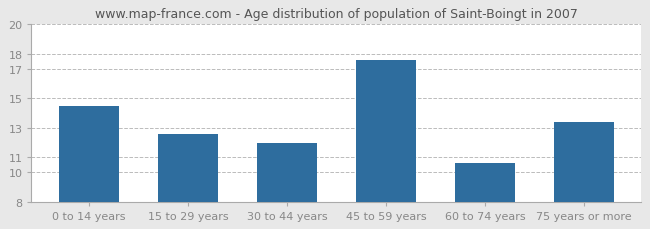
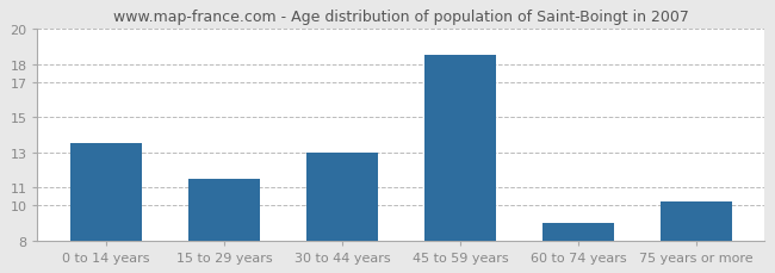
0 to 14 years: 14.5 -> 13.5
15 to 29 years: 12.6 -> 11.5
30 to 44 years: 12.0 -> 13.0
45 to 59 years: 17.6 -> 18.5
60 to 74 years: 10.6 -> 9.0
75 years or more: 13.4 -> 10.2
